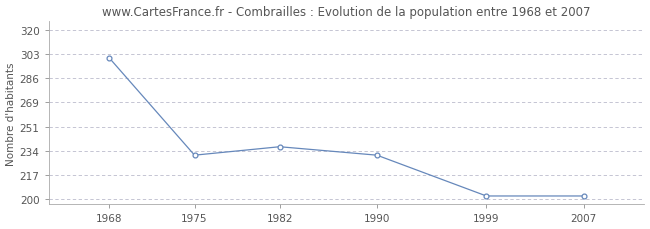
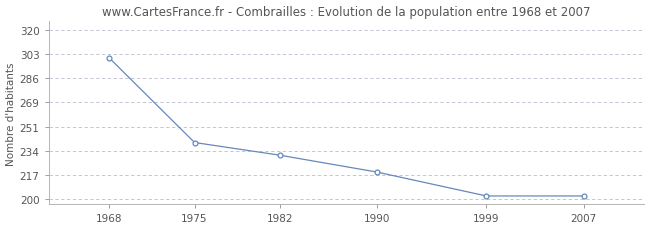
1975: 231 -> 240
1982: 237 -> 231
1990: 231 -> 219
